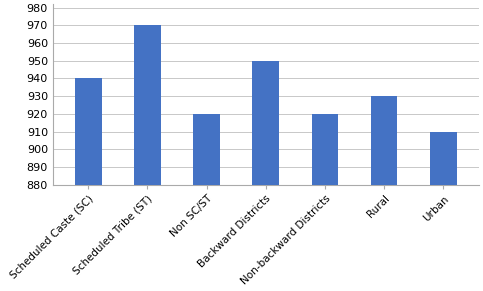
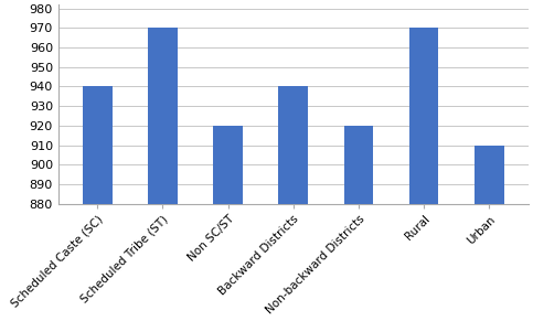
Backward Districts: 950 -> 940
Rural: 930 -> 970
